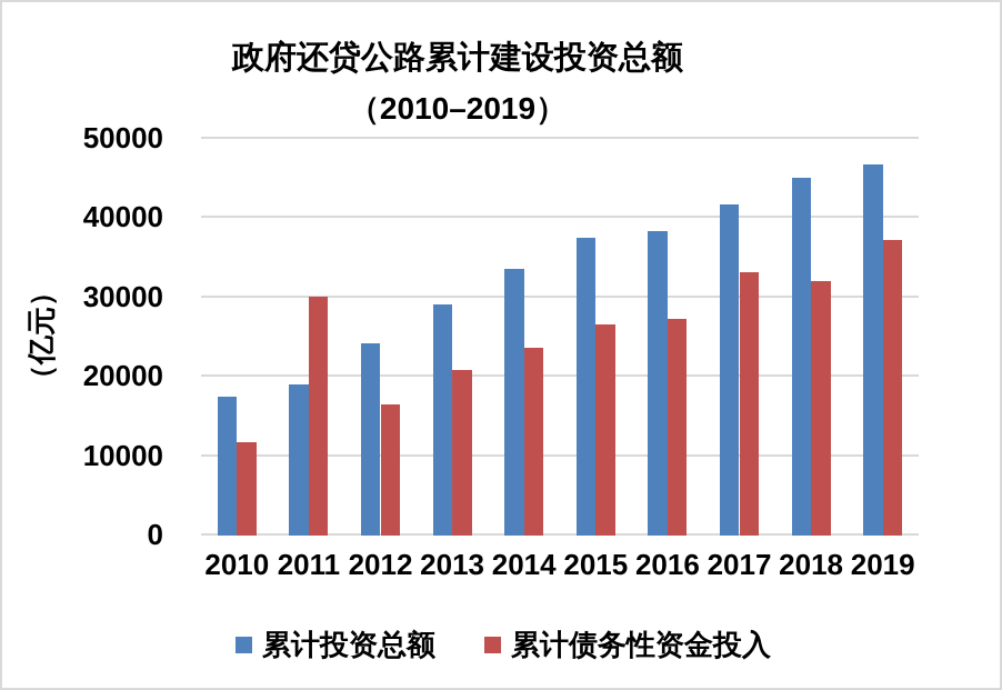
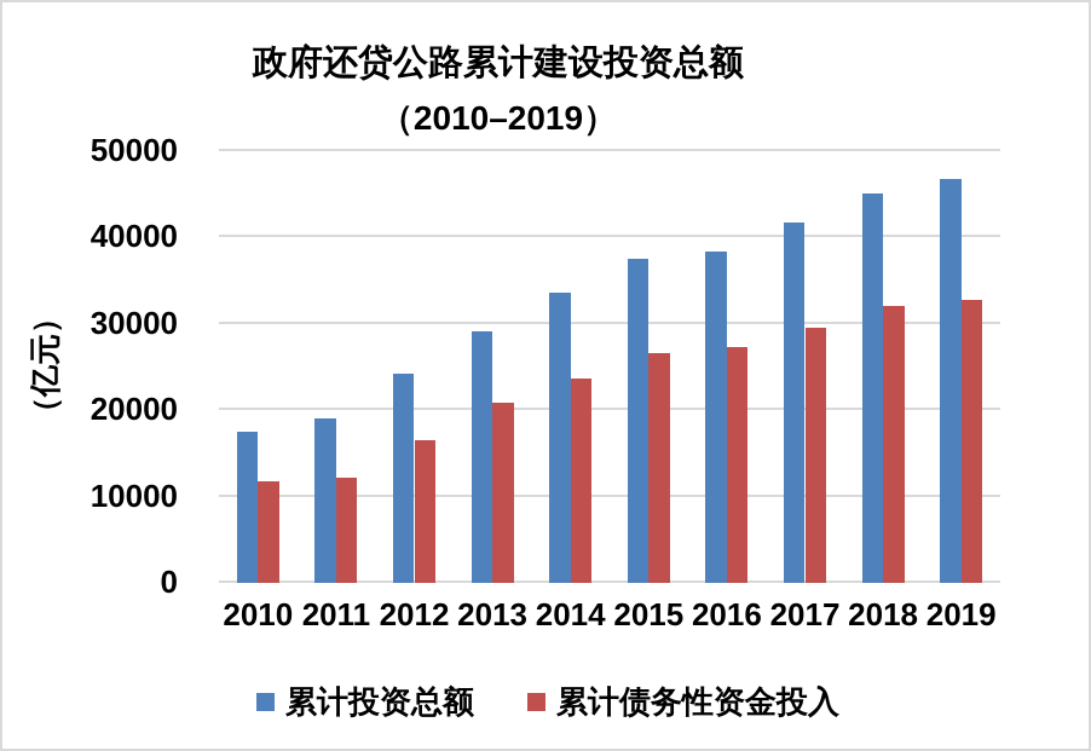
累计债务性资金投入/2011: 30000 -> 12000
累计债务性资金投入/2017: 33000 -> 29000
累计债务性资金投入/2019: 37000 -> 33000
